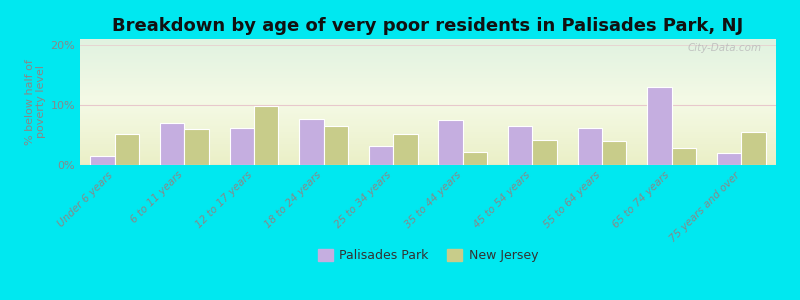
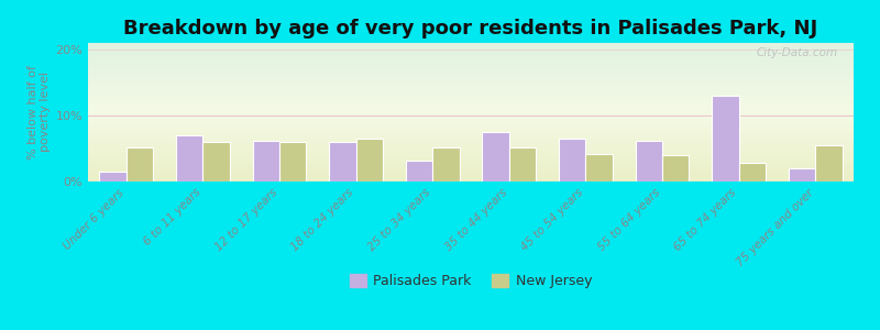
New Jersey/12 to 17 years: 9.8% -> 6.0%
Palisades Park/18 to 24 years: 7.6% -> 6.0%
New Jersey/35 to 44 years: 2.2% -> 5.2%
